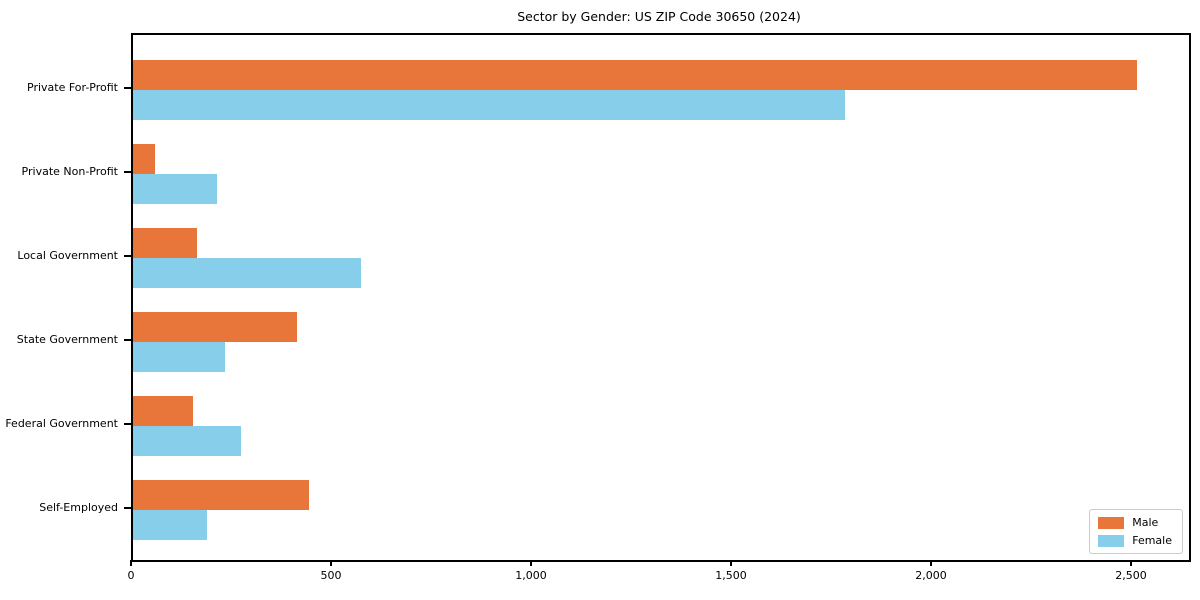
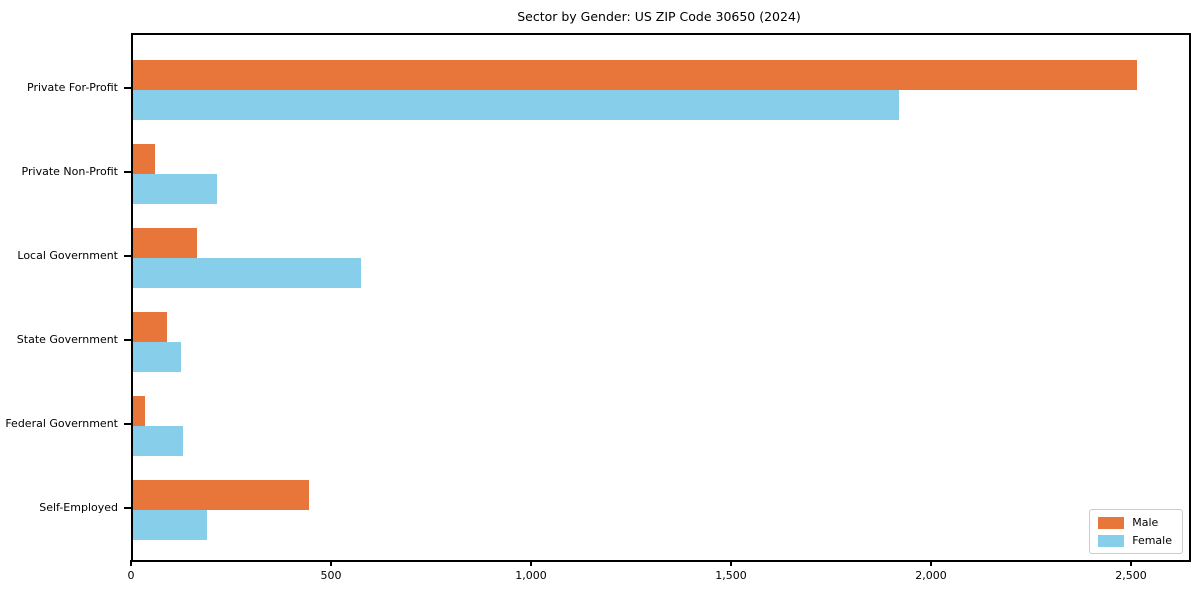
Female/Private For-Profit: 1780 -> 1920
Male/State Government: 410 -> 80
Female/State Government: 230 -> 120
Male/Federal Government: 150 -> 30
Female/Federal Government: 270 -> 120
